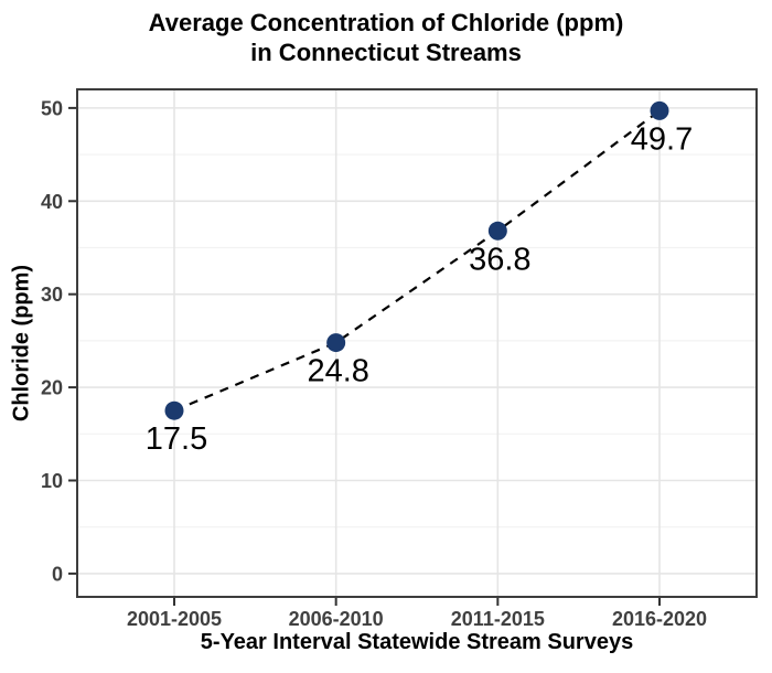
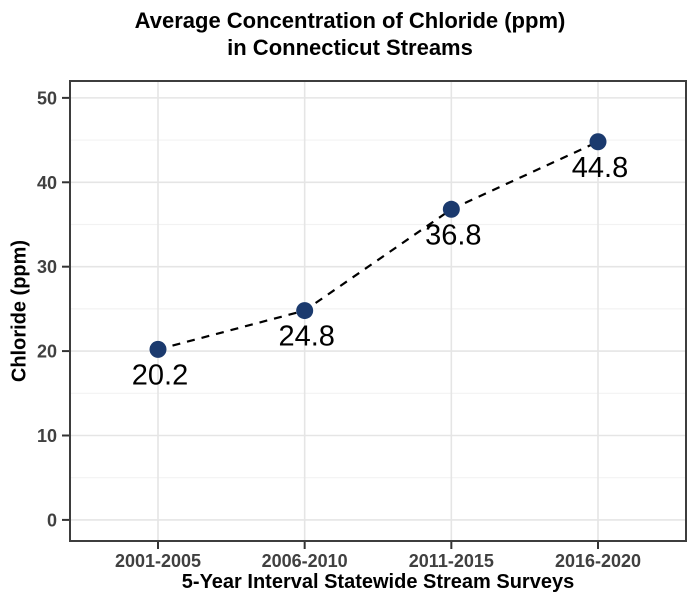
2001-2005: 17.5 -> 20.2
2016-2020: 49.7 -> 44.8
